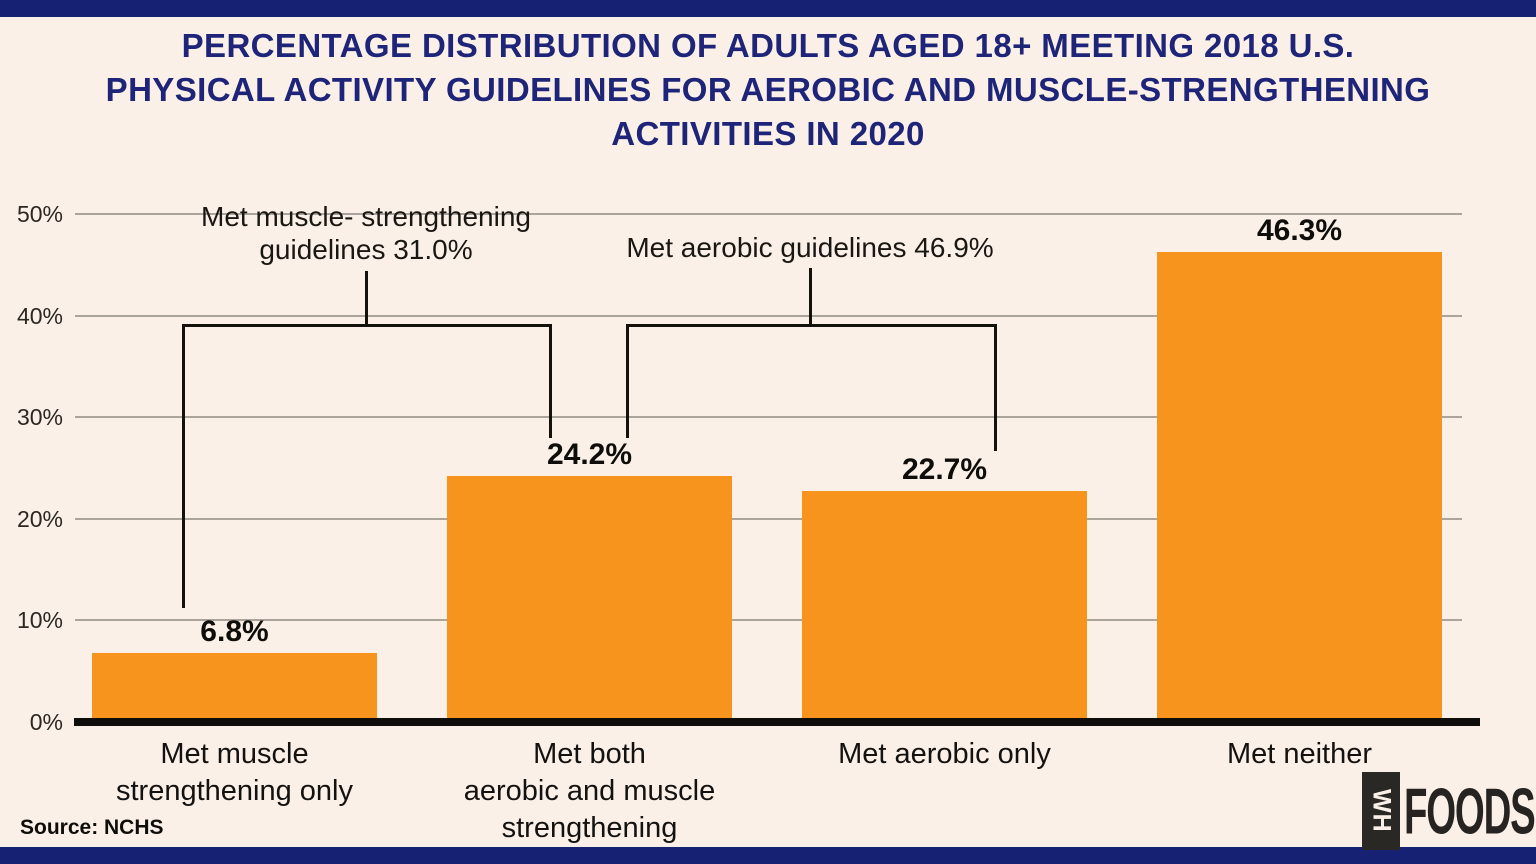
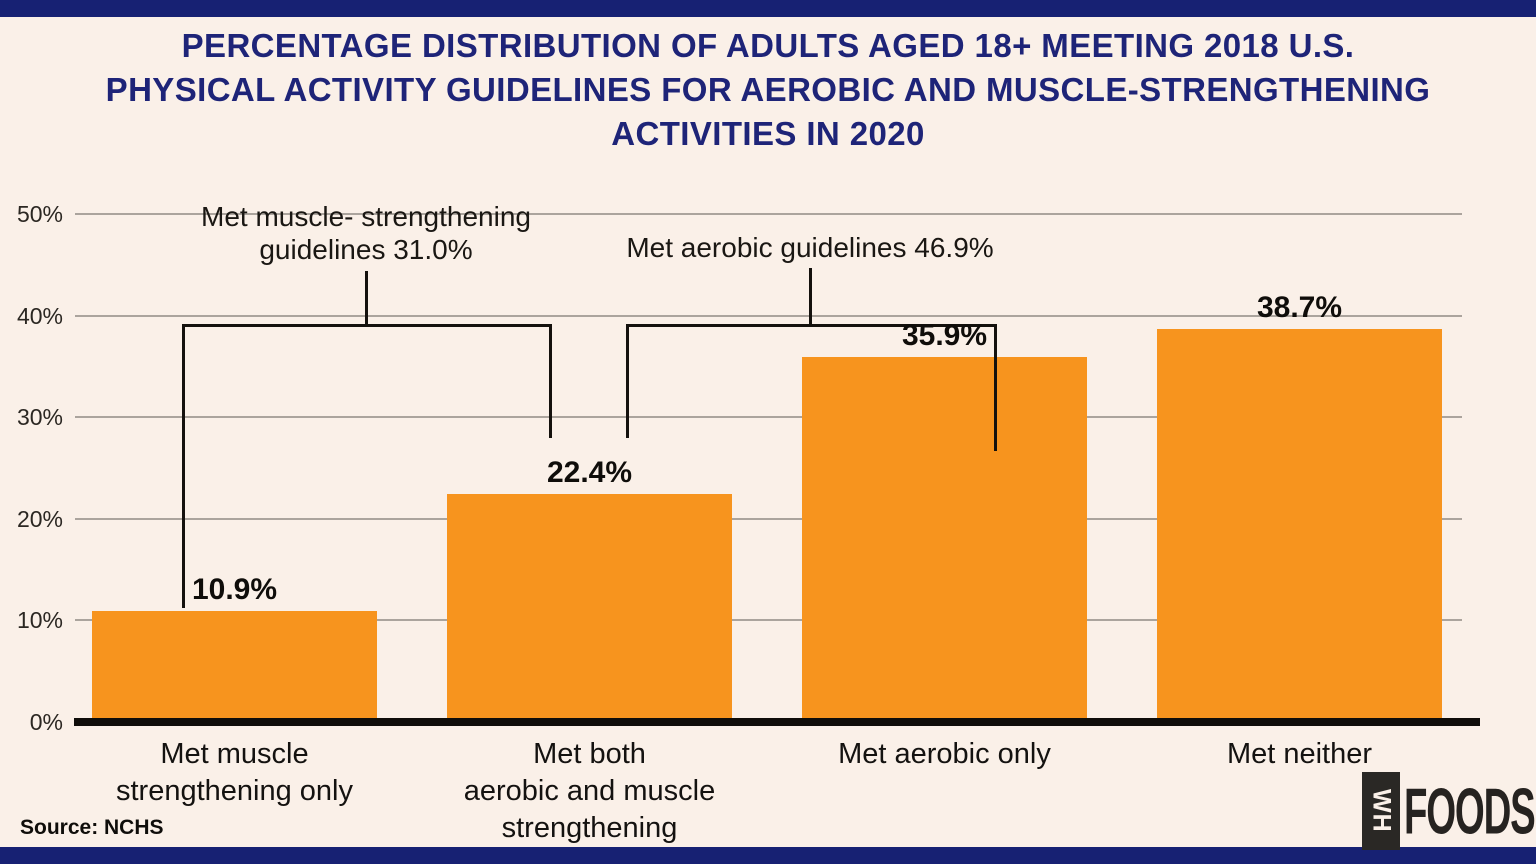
Met muscle strengthening only: 6.8% -> 10.9%
Met both aerobic and muscle strengthening: 24.2% -> 22.4%
Met aerobic only: 22.7% -> 35.9%
Met neither: 46.3% -> 38.7%
